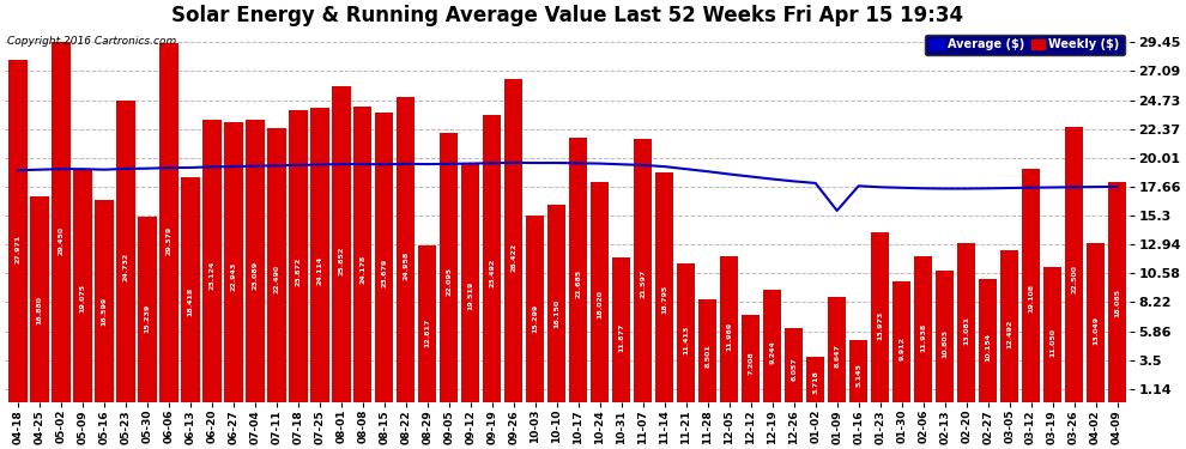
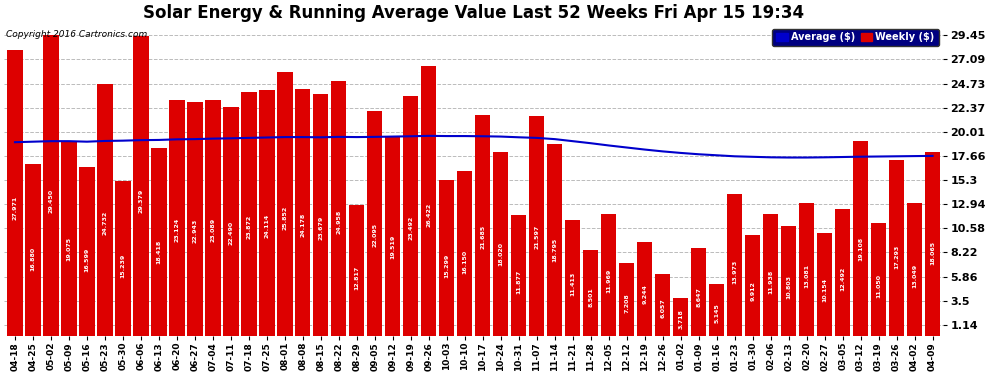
Average ($)/01-09: 15.7 -> 17.8
Weekly ($)/03-26: 22.5 -> 17.3
